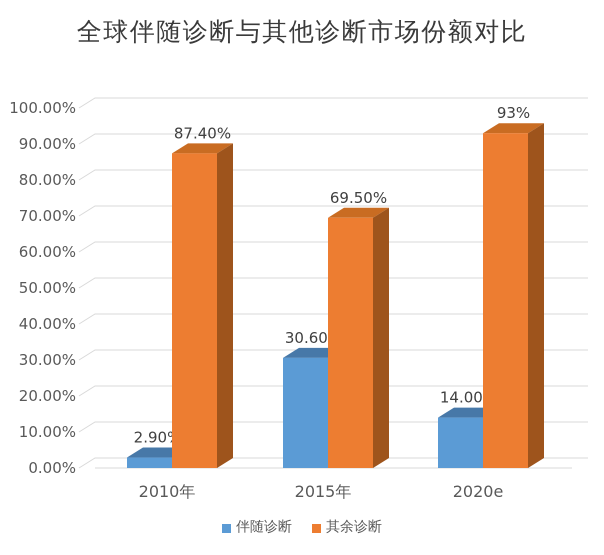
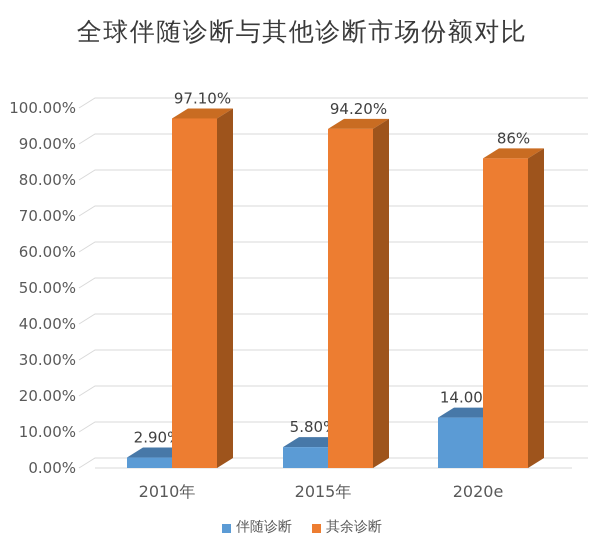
其余诊断/2010年: 87.40% -> 97.10%
伴随诊断/2015年: 30.60% -> 5.80%
其余诊断/2015年: 69.50% -> 94.20%
其余诊断/2020e: 93% -> 86%
